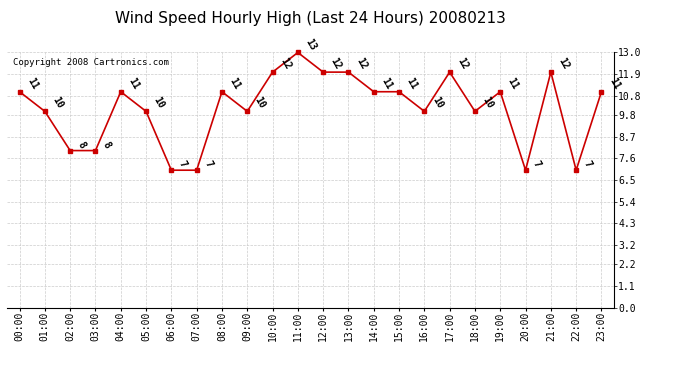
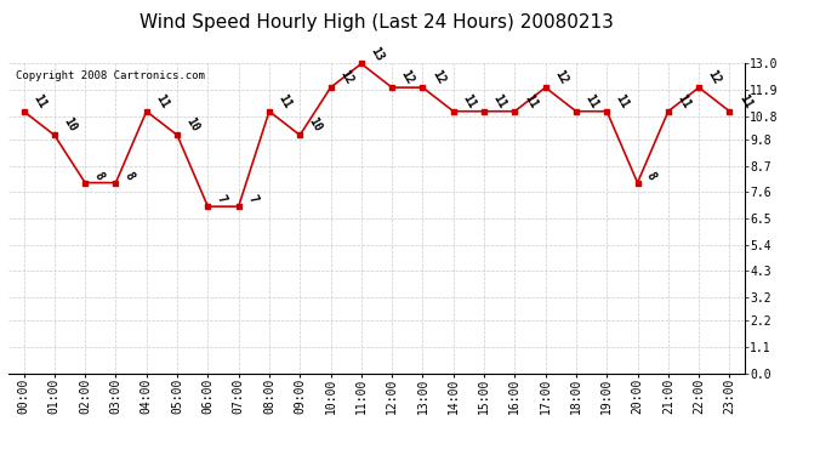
16:00: 10 -> 11
18:00: 10 -> 11
20:00: 7 -> 8
21:00: 12 -> 11
22:00: 7 -> 12
